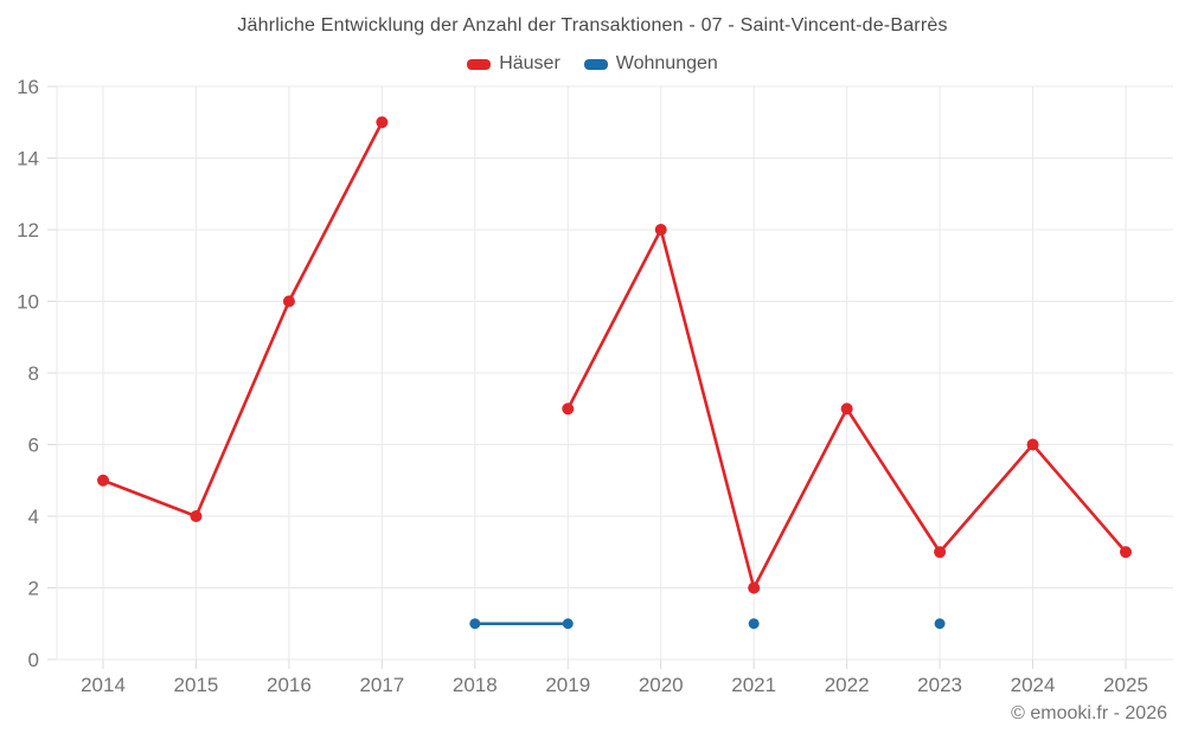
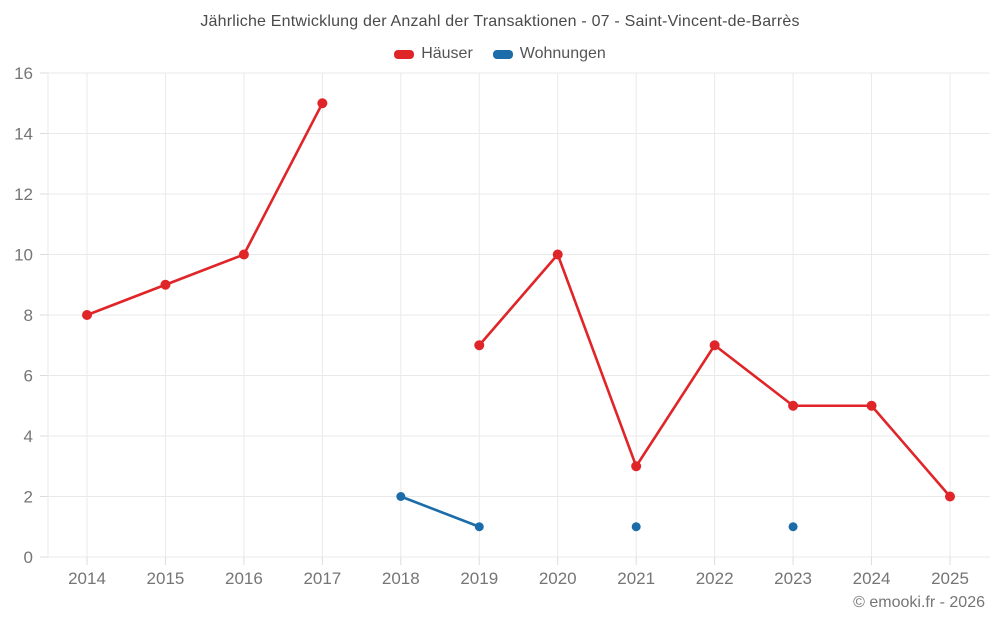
Häuser/2014: 5 -> 8
Häuser/2015: 4 -> 9
Wohnungen/2018: 1 -> 2
Häuser/2020: 12 -> 10
Häuser/2021: 2 -> 3
Häuser/2023: 3 -> 5
Häuser/2024: 6 -> 5
Häuser/2025: 3 -> 2
